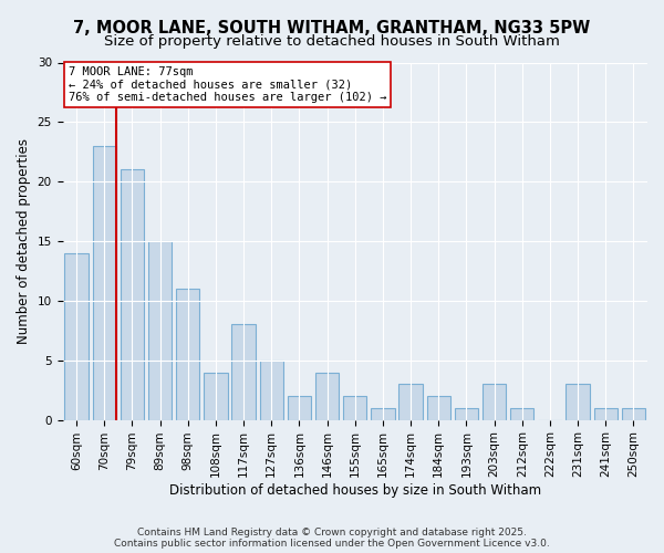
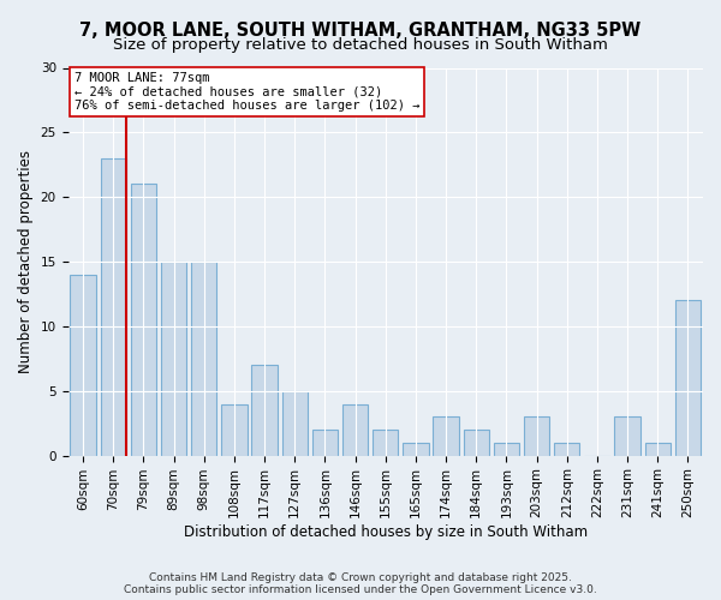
98sqm: 11 -> 15
117sqm: 8 -> 7
250sqm: 1 -> 12
